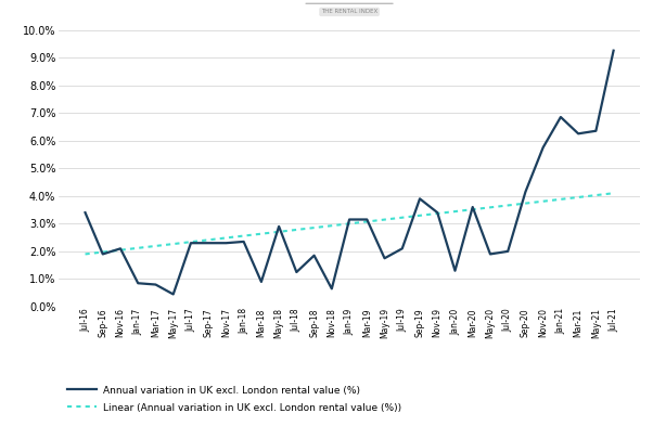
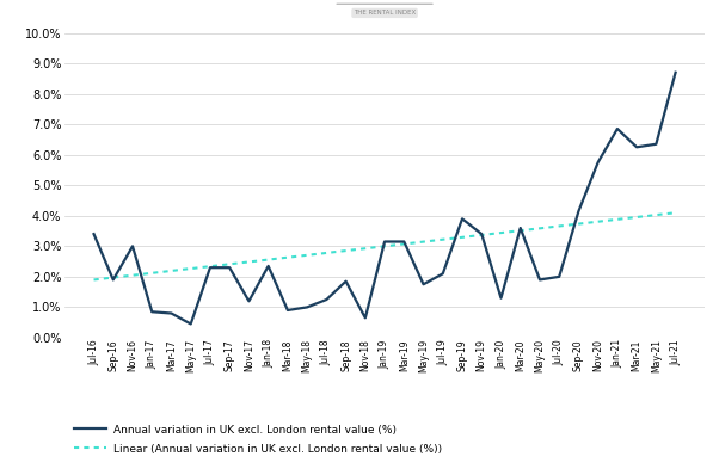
Annual variation in UK excl. London rental value (%)/Nov-16: 2.10% -> 3.00%
Annual variation in UK excl. London rental value (%)/Nov-17: 2.30% -> 1.20%
Annual variation in UK excl. London rental value (%)/May-18: 2.90% -> 1.00%
Annual variation in UK excl. London rental value (%)/Jul-21: 9.25% -> 8.70%
